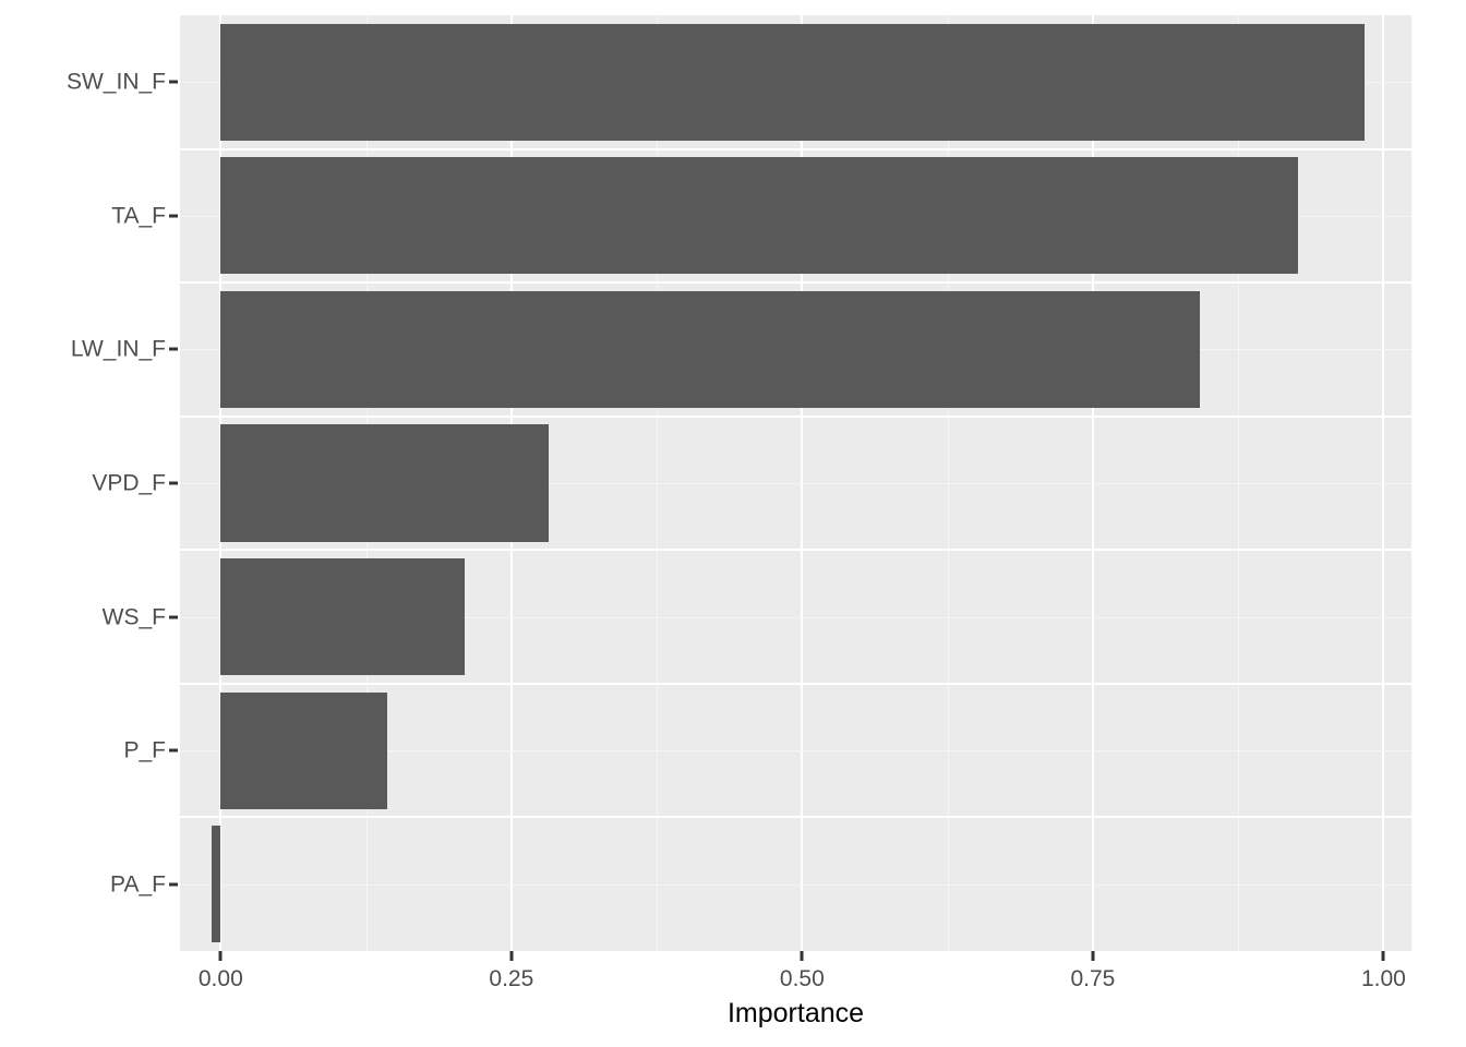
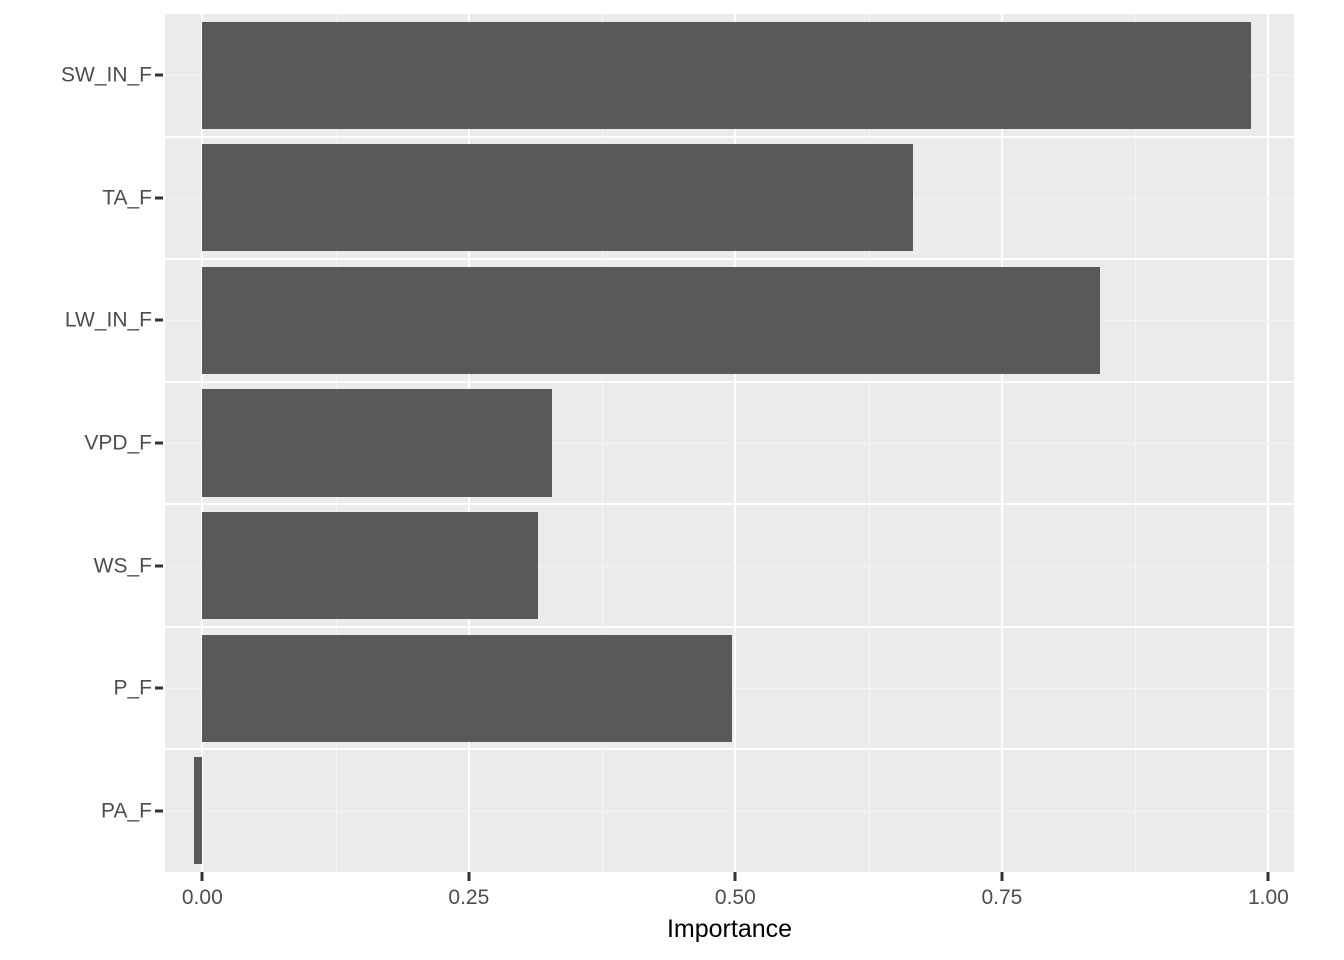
TA_F: 0.926 -> 0.667
VPD_F: 0.282 -> 0.328
WS_F: 0.210 -> 0.315
P_F: 0.143 -> 0.497
